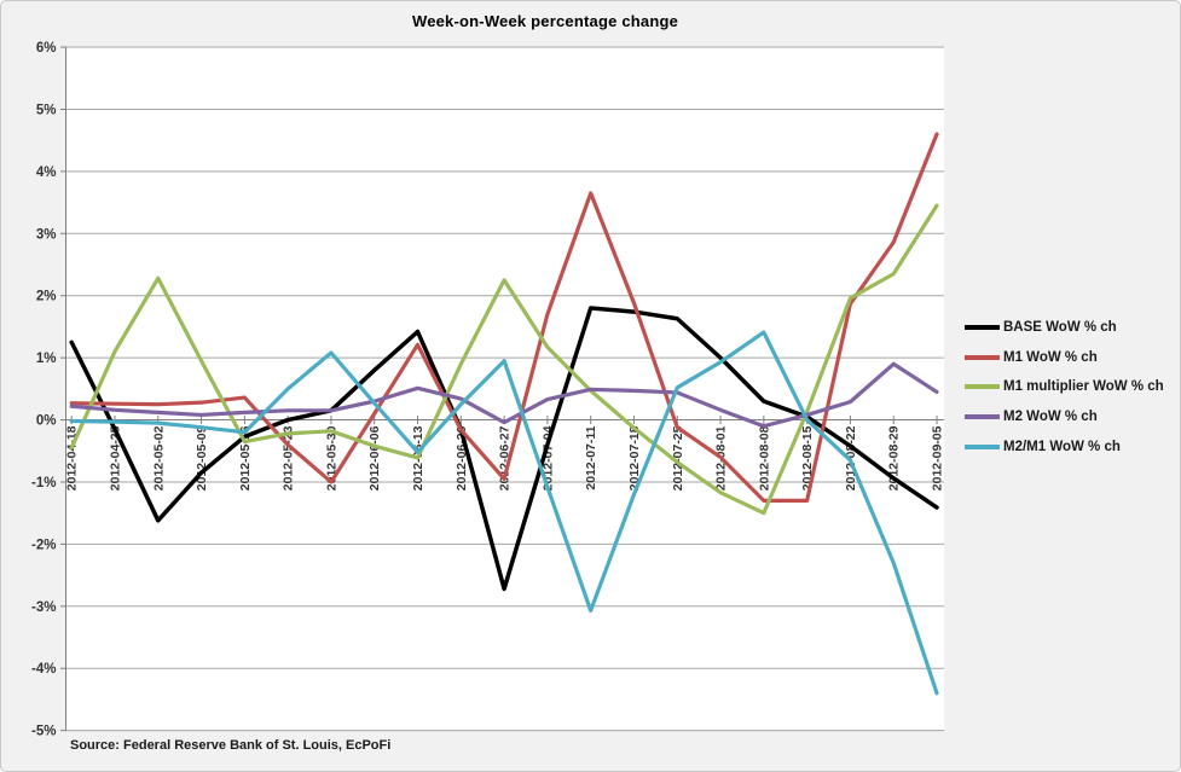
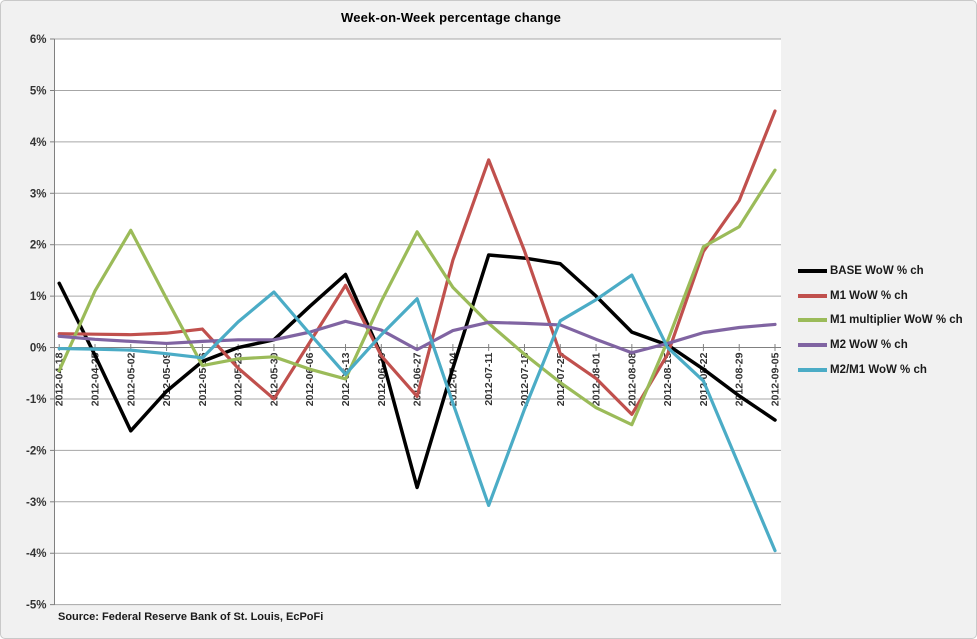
M1 WoW % ch/2012-08-15: -1.3% -> -0.1%
M2 WoW % ch/2012-08-29: 0.9% -> 0.4%
M2/M1 WoW % ch/2012-09-05: -4.4% -> -4.0%
